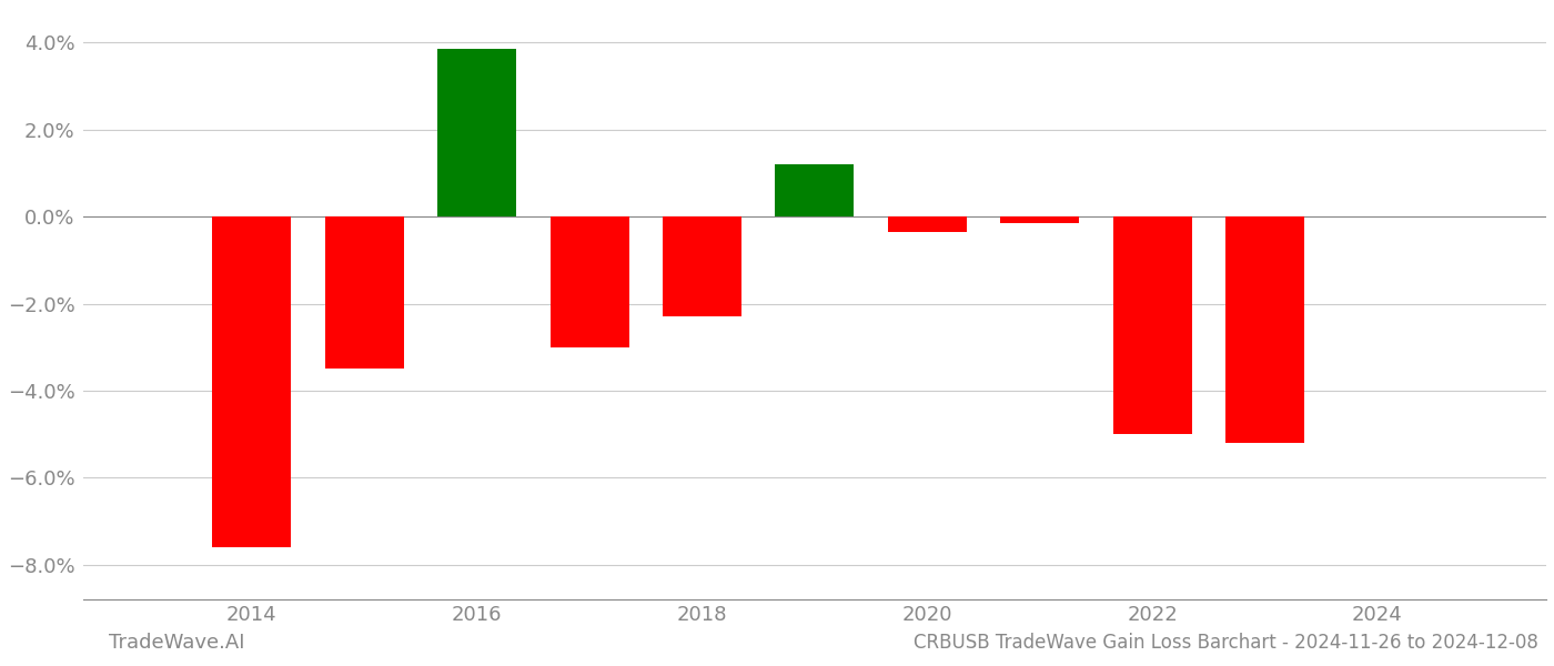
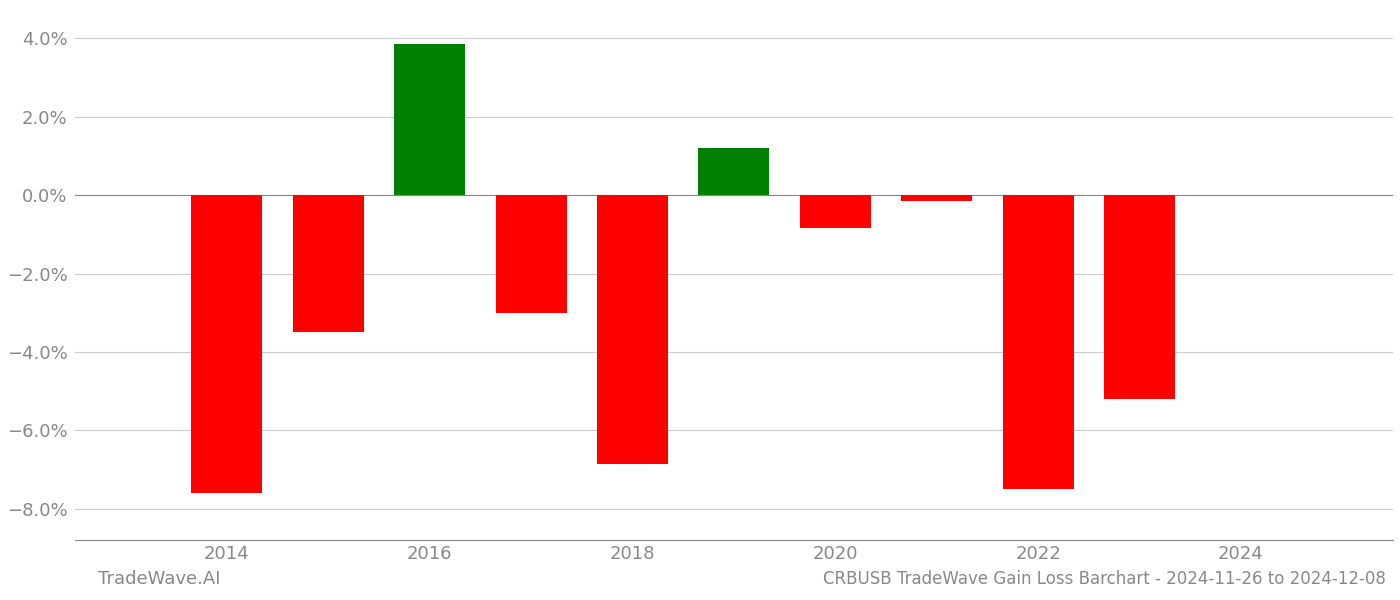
2018: -2.30% -> -6.85%
2020: -0.35% -> -0.85%
2022: -5.00% -> -7.50%
